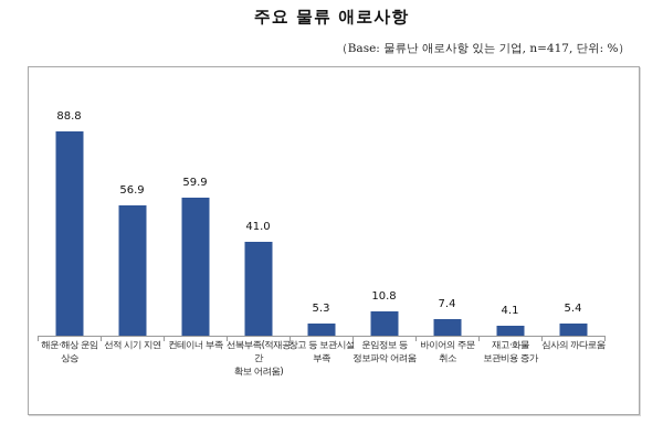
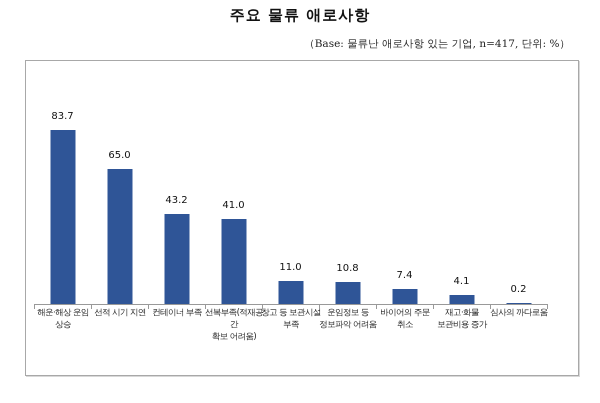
해운·해상 운임 상승: 88.8 -> 83.7
선적 시기 지연: 56.9 -> 65.0
컨테이너 부족: 59.9 -> 43.2
창고 등 보관시설 부족: 5.3 -> 11.0
심사의 까다로움: 5.4 -> 0.2
